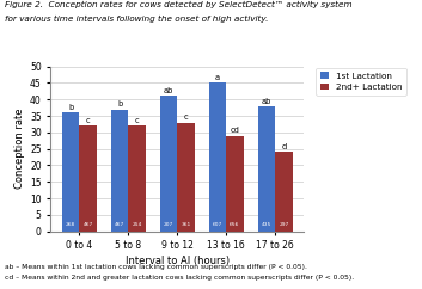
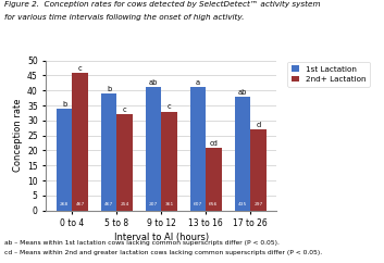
1st Lactation/0 to 4: 36 -> 34
2nd+ Lactation/0 to 4: 32 -> 46
1st Lactation/5 to 8: 37 -> 39
1st Lactation/13 to 16: 45 -> 41
2nd+ Lactation/13 to 16: 29 -> 21
2nd+ Lactation/17 to 26: 24 -> 27
